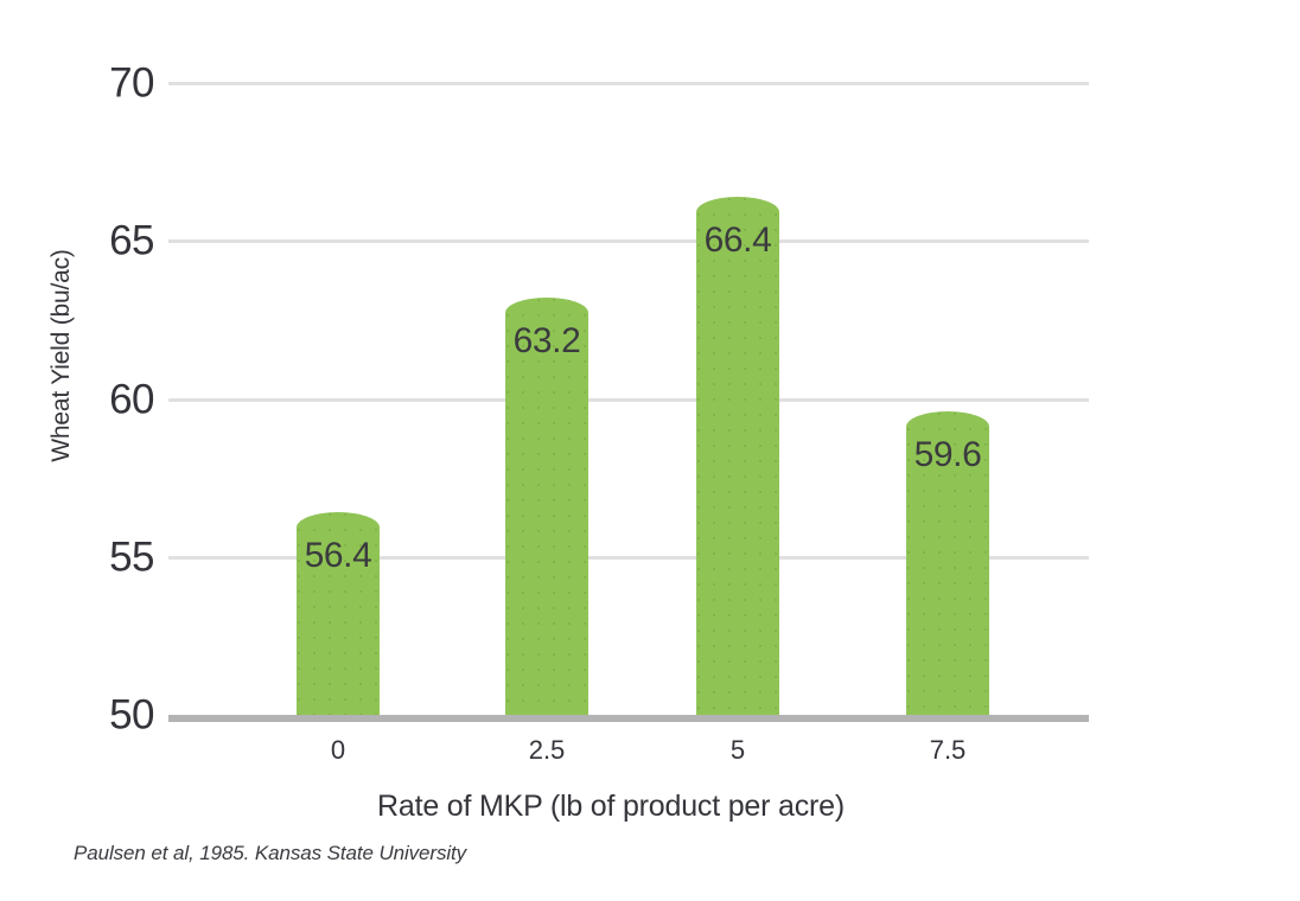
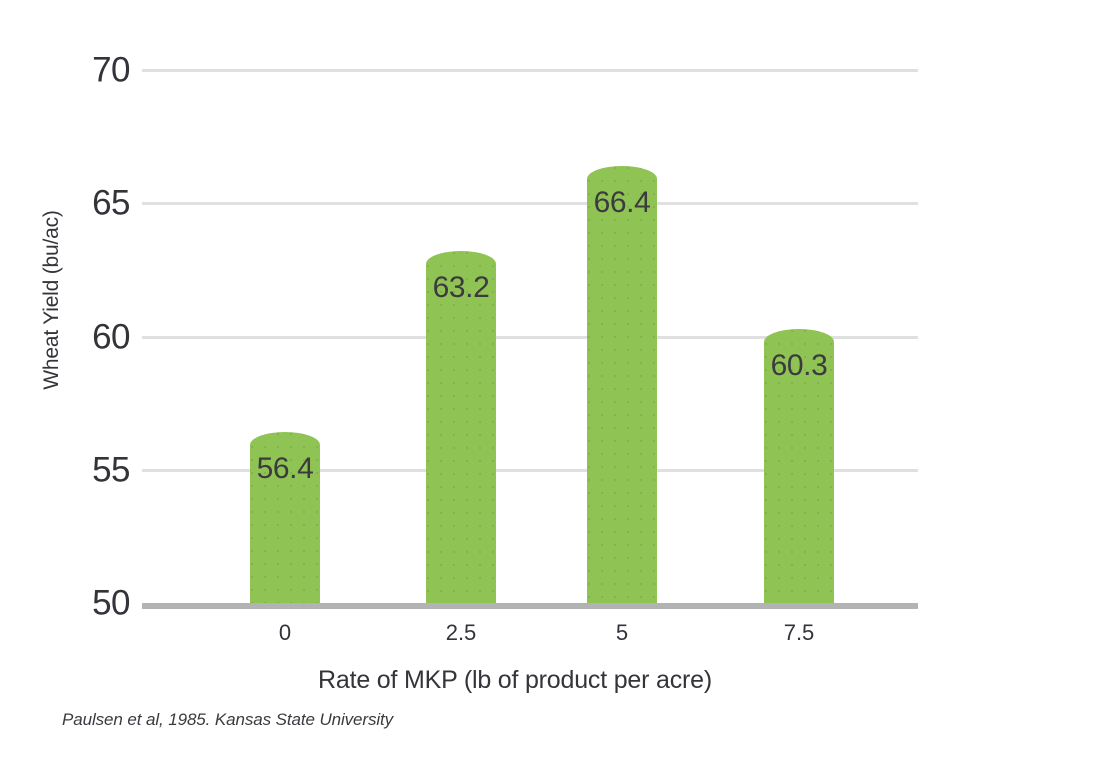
7.5: 59.6 -> 60.3
